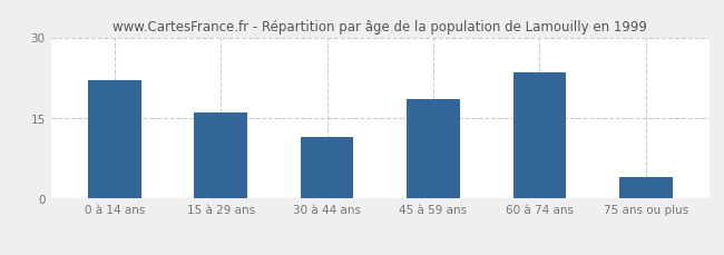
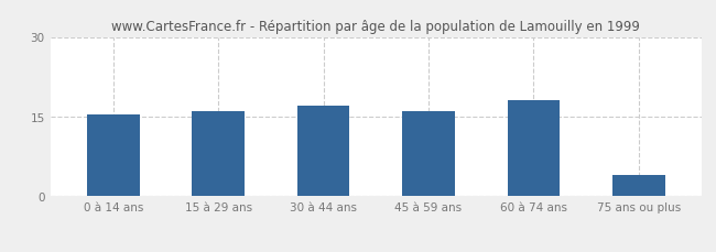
0 à 14 ans: 22.0 -> 15.5
30 à 44 ans: 11.5 -> 17.0
45 à 59 ans: 18.5 -> 16.0
60 à 74 ans: 23.5 -> 18.0
